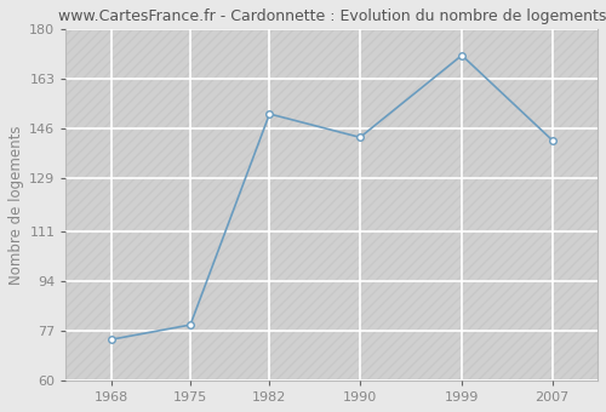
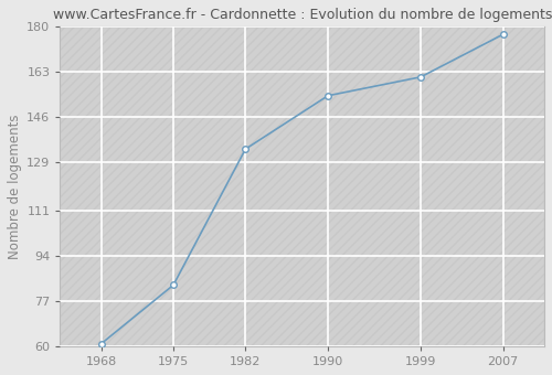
1968: 74 -> 61
1975: 79 -> 83
1982: 151 -> 134
1990: 143 -> 154
1999: 171 -> 161
2007: 142 -> 177
